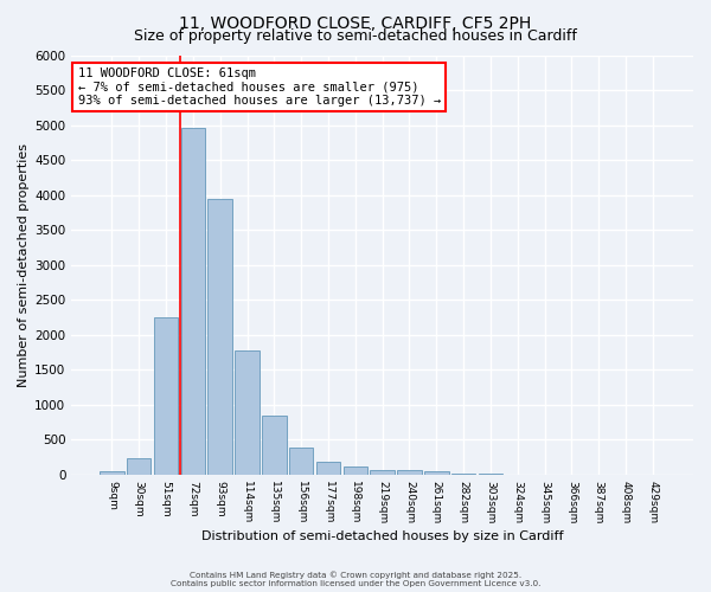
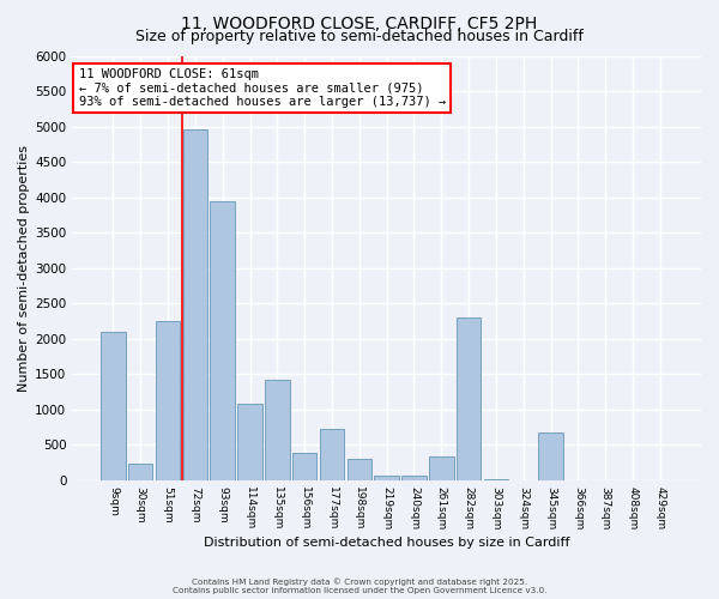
9sqm: 40 -> 2100
114sqm: 1780 -> 1080
135sqm: 850 -> 1420
177sqm: 180 -> 720
198sqm: 110 -> 300
261sqm: 40 -> 340
282sqm: 20 -> 2300
345sqm: 0 -> 680
